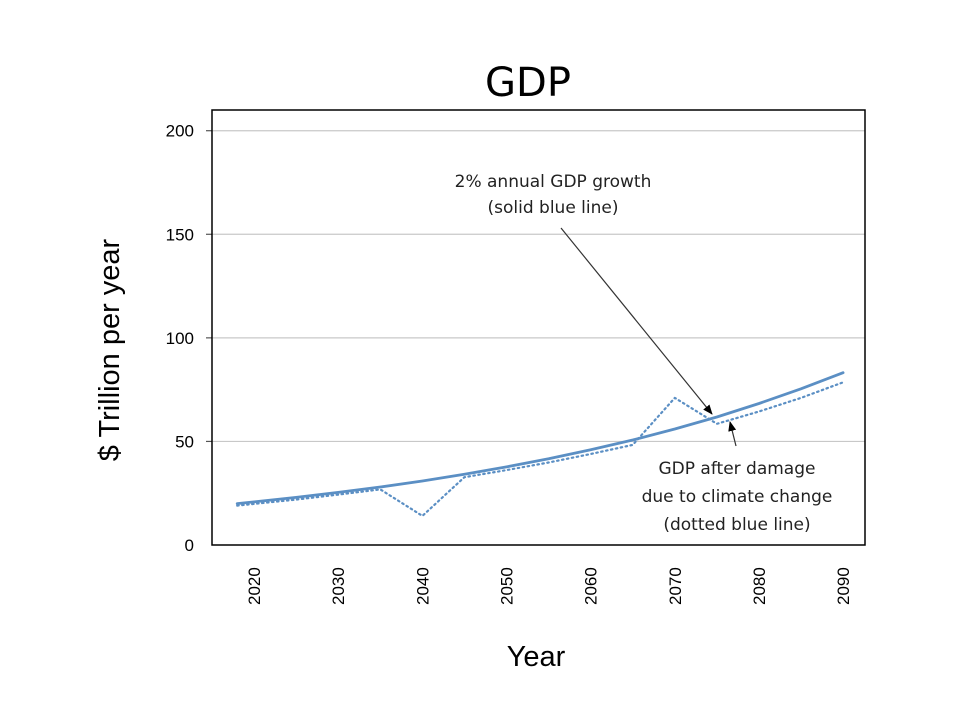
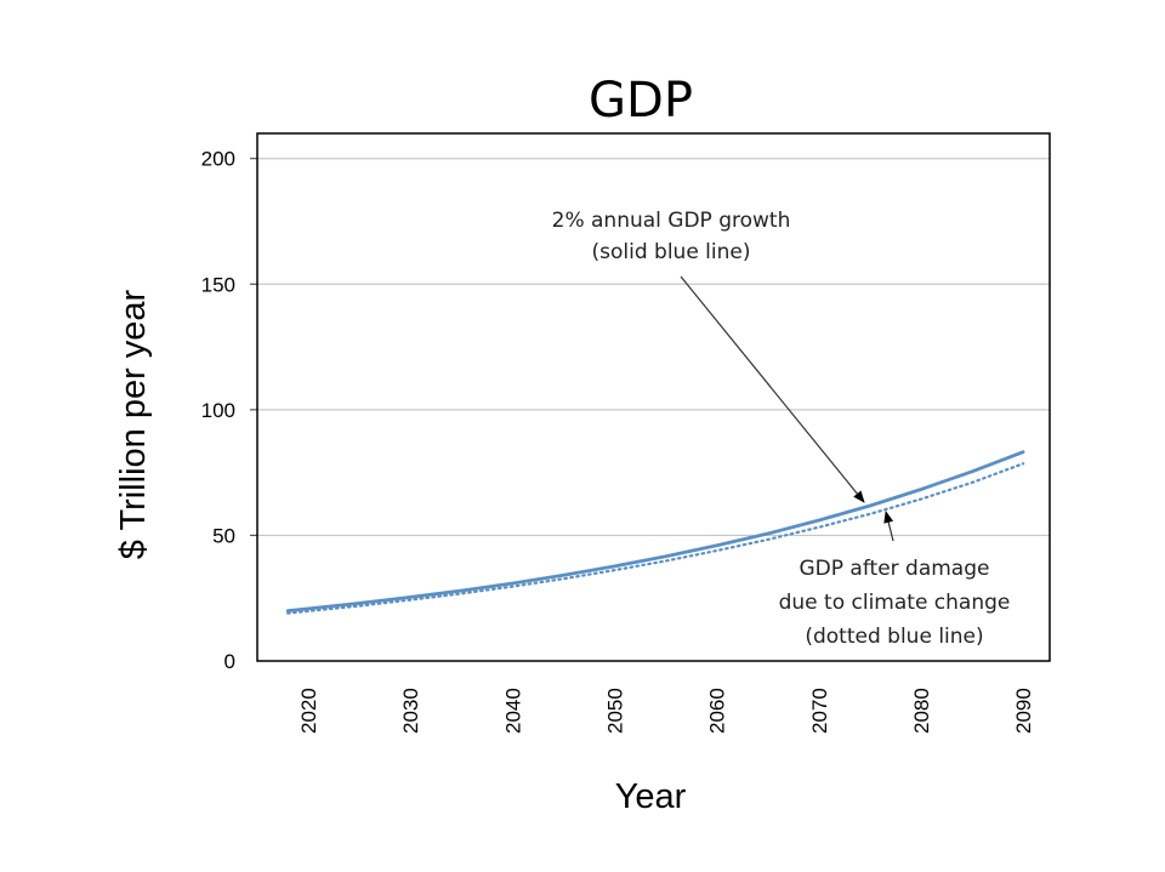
GDP after damage due to climate change/2040: 15 -> 31
GDP after damage due to climate change/2070: 72 -> 54
